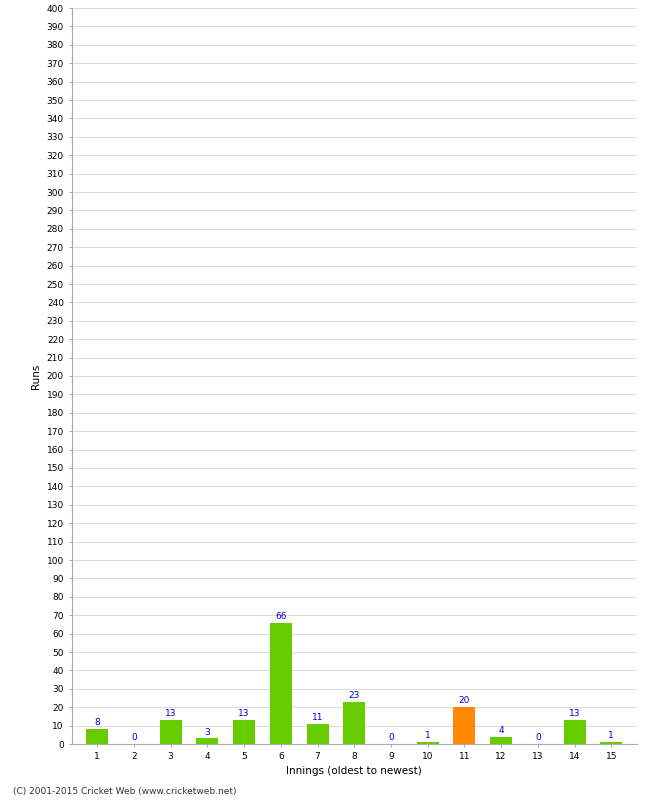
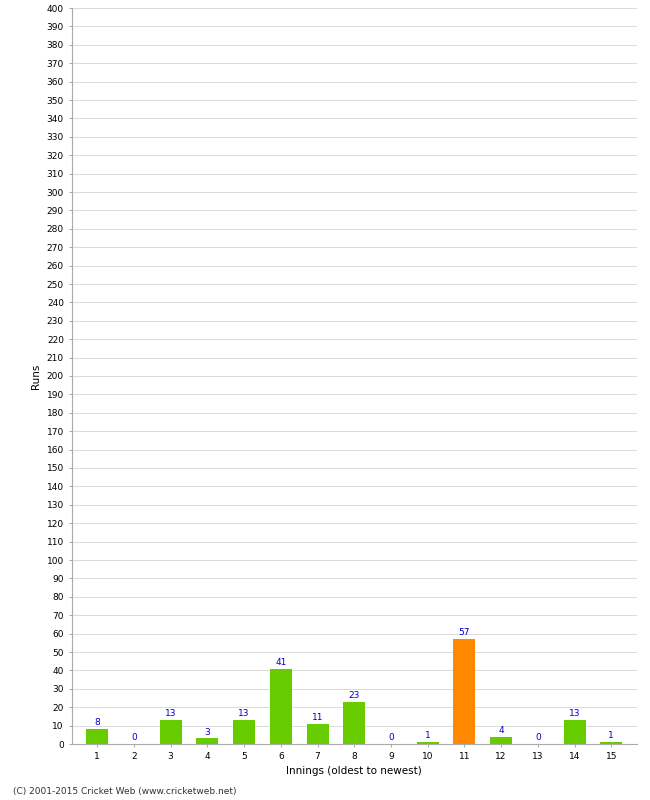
6: 66 -> 41
11: 20 -> 57
